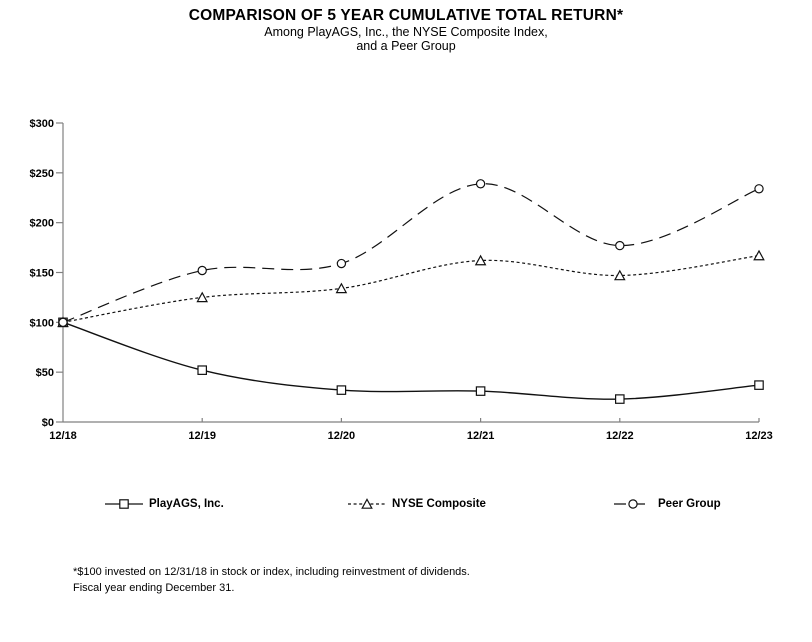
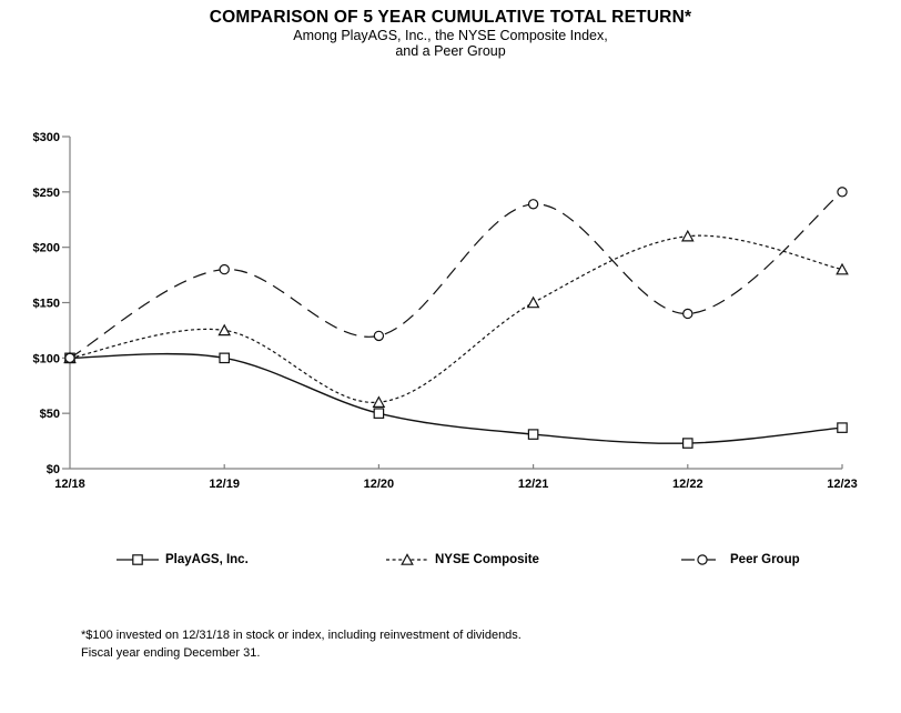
PlayAGS, Inc./12/19: $50 -> $100
Peer Group/12/19: $150 -> $180
PlayAGS, Inc./12/20: $30 -> $50
NYSE Composite/12/20: $130 -> $60
Peer Group/12/20: $160 -> $120
NYSE Composite/12/21: $160 -> $150
NYSE Composite/12/22: $150 -> $210
Peer Group/12/22: $180 -> $140
NYSE Composite/12/23: $170 -> $180
Peer Group/12/23: $230 -> $250
